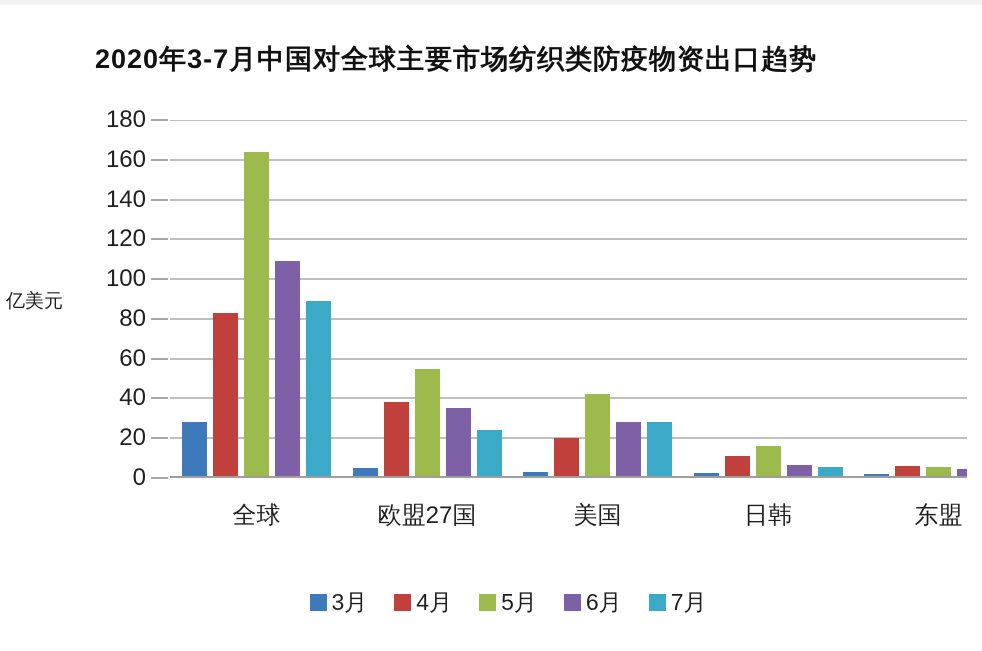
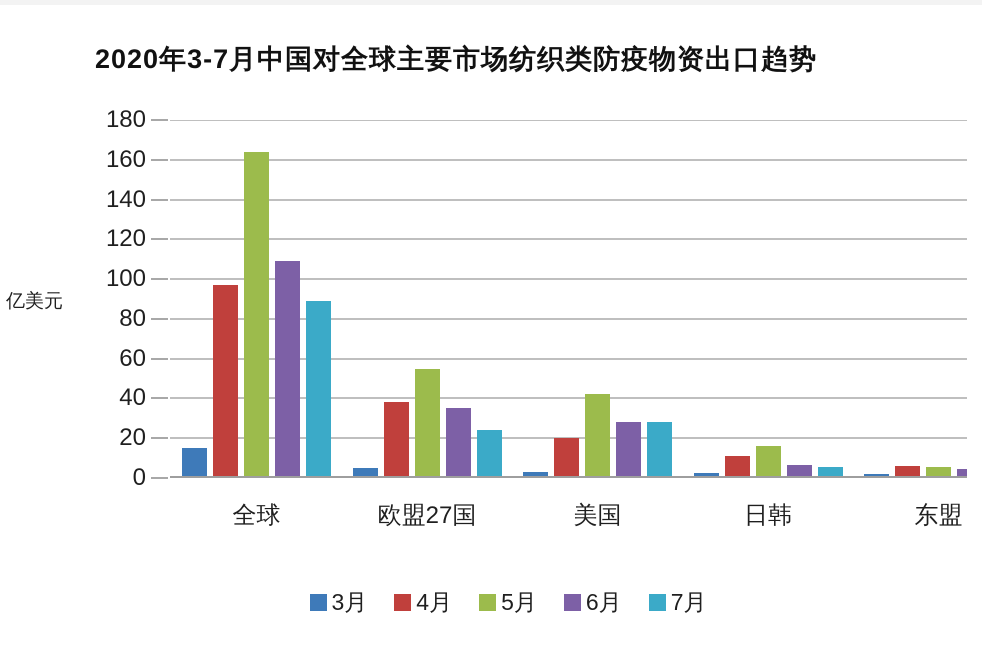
3月/全球: 27 -> 14
4月/全球: 82 -> 96
